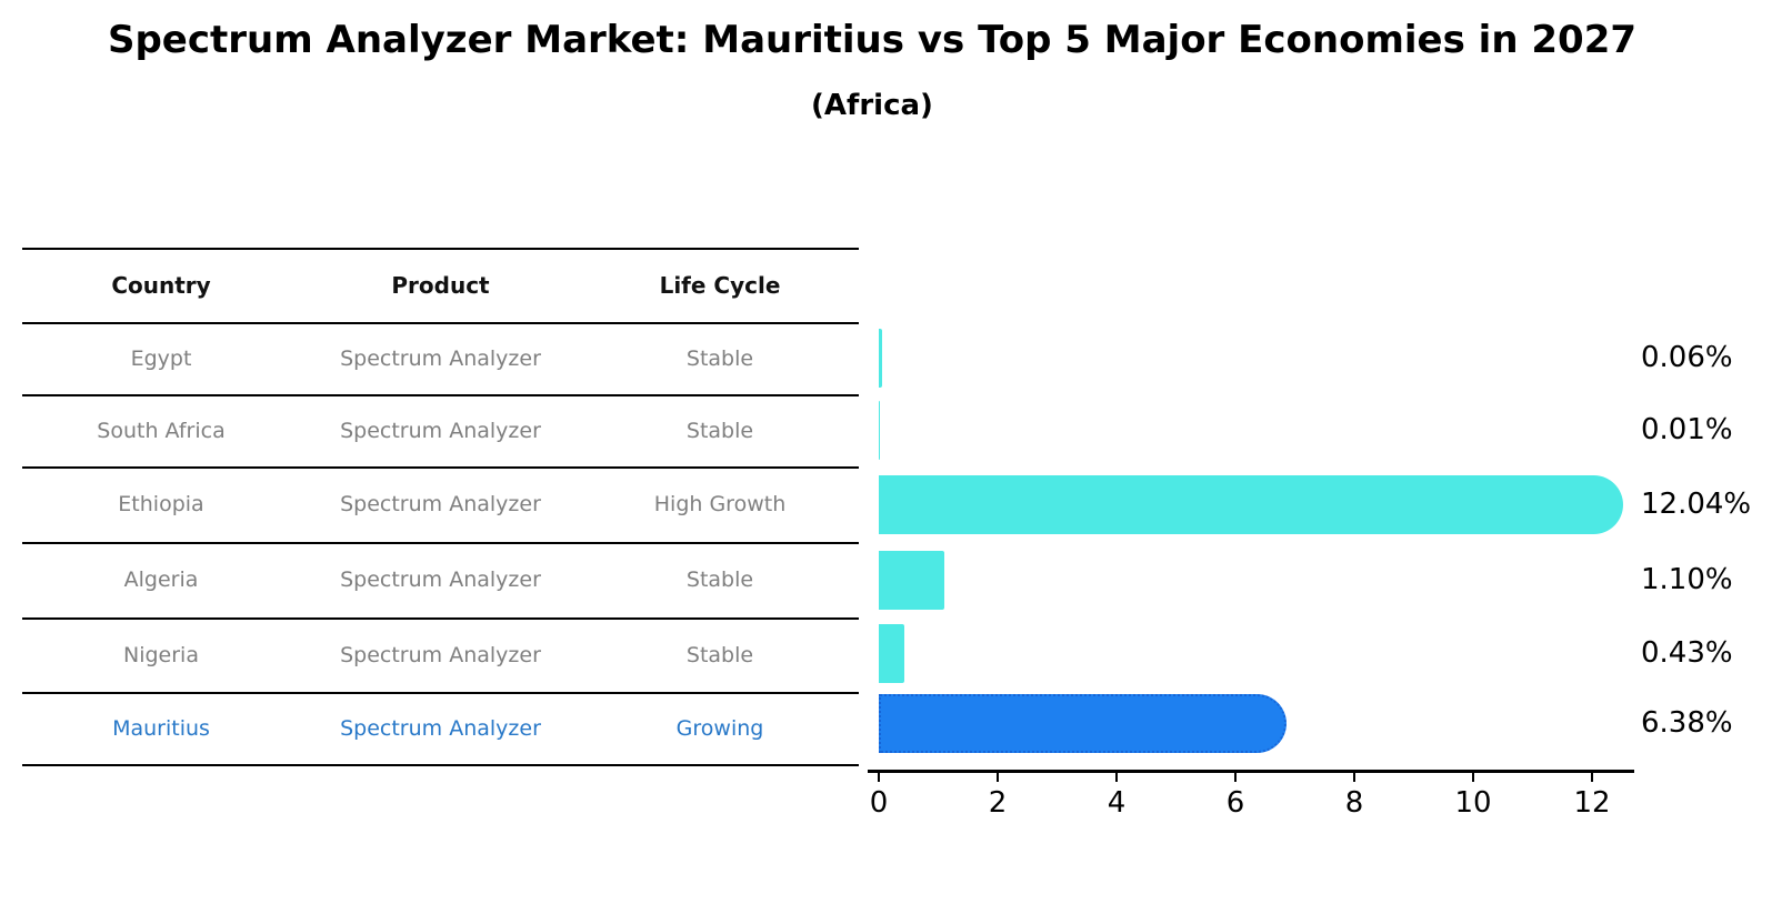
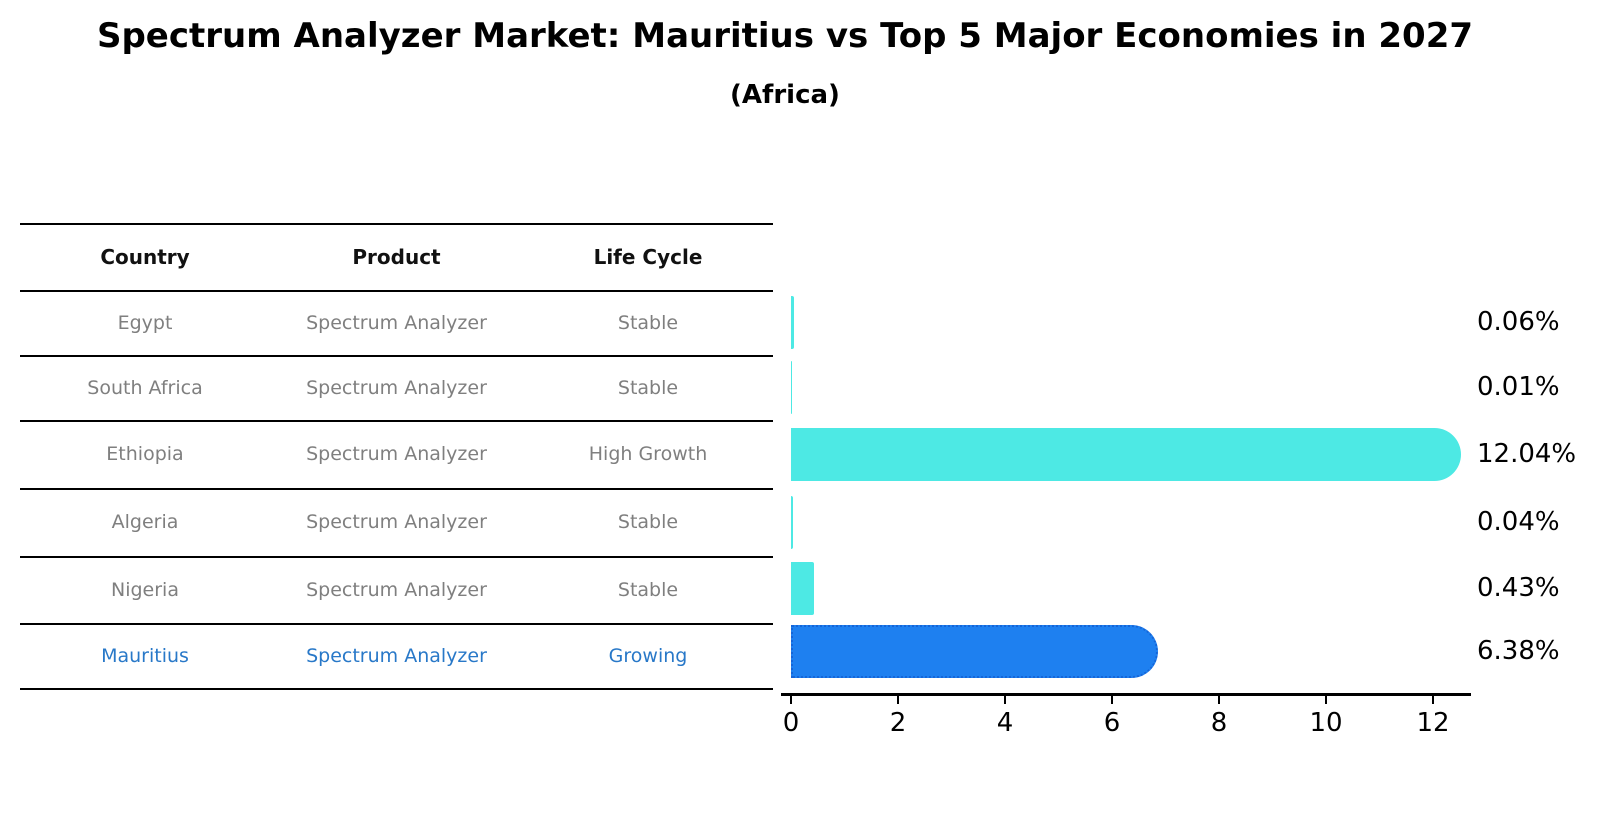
Algeria: 1.10% -> 0.04%
